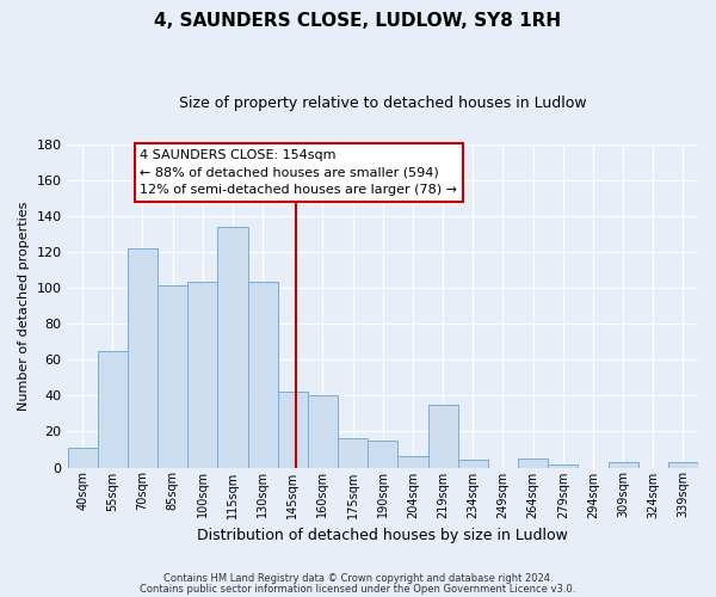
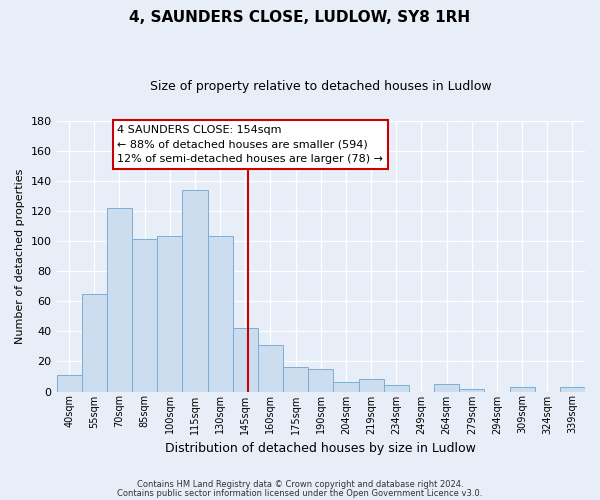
160sqm: 40 -> 31
219sqm: 35 -> 8
